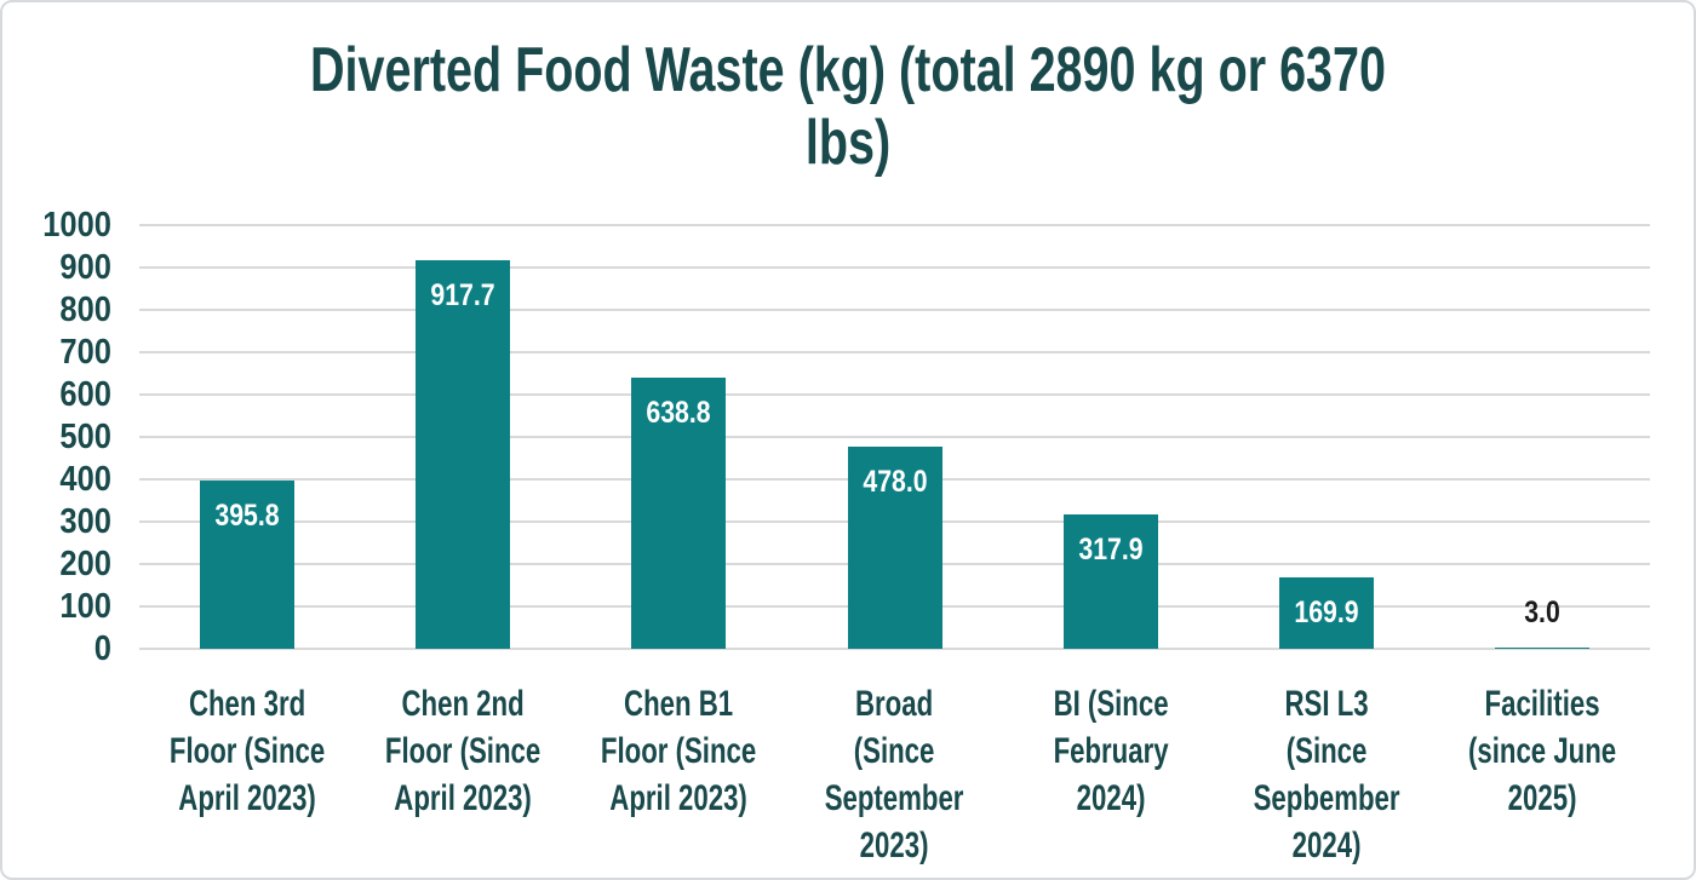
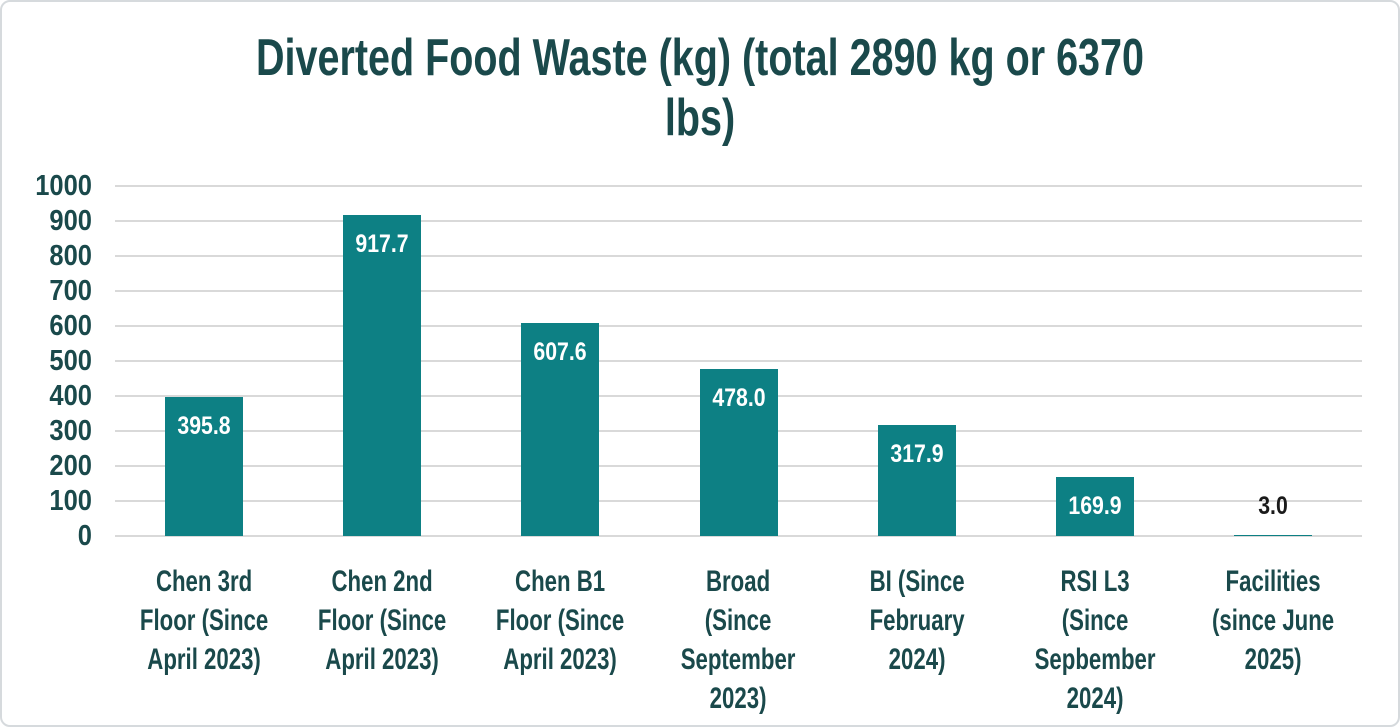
Chen B1 Floor (Since April 2023): 638.8 -> 607.6
